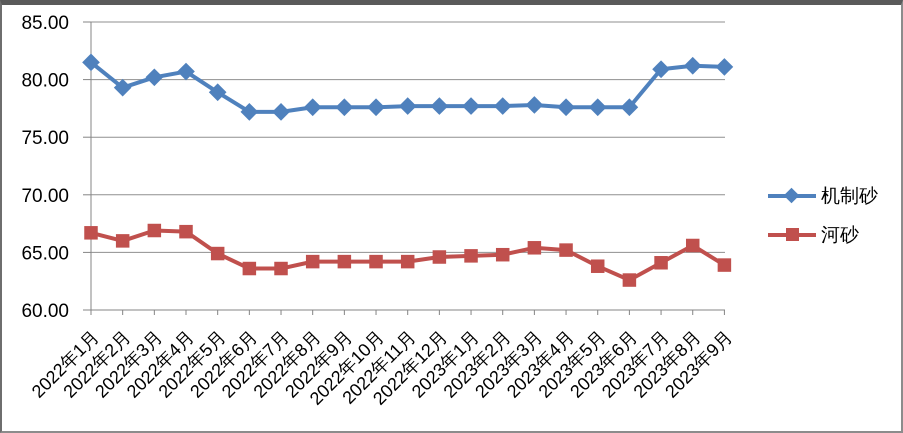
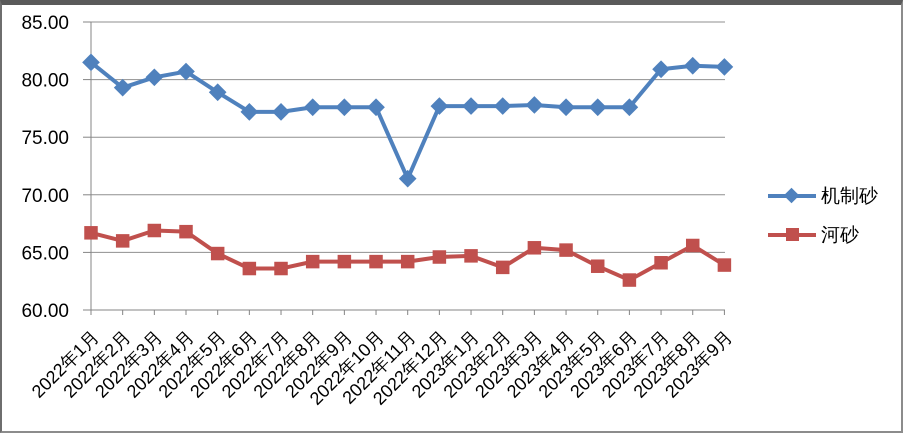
机制砂/2022年11月: 77.7 -> 71.4
河砂/2023年2月: 64.8 -> 63.7
